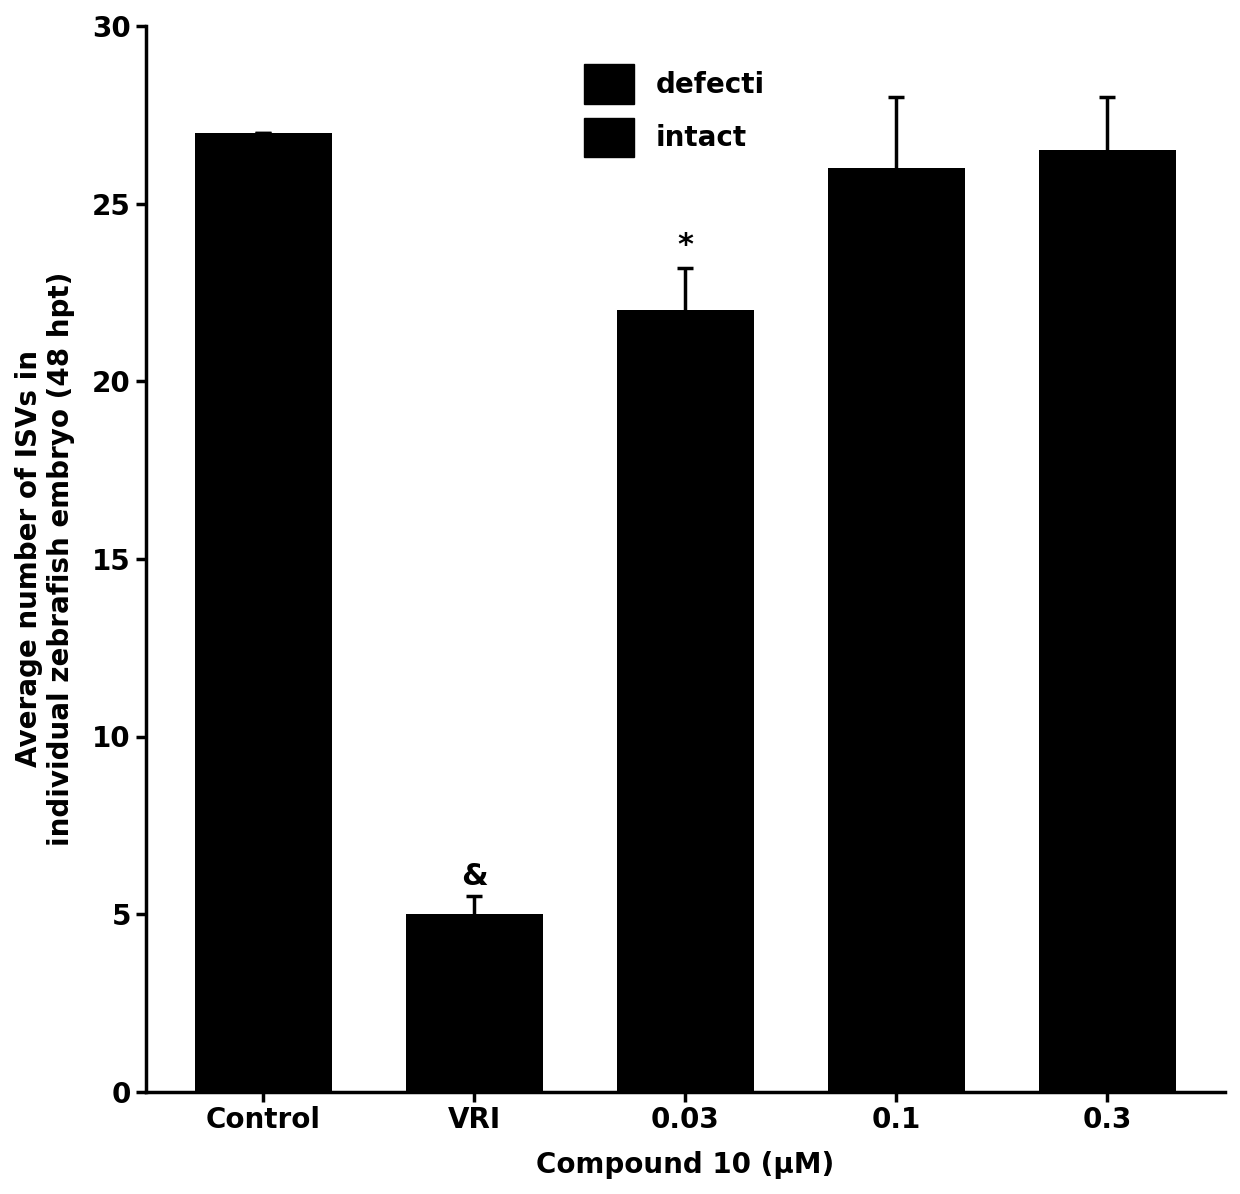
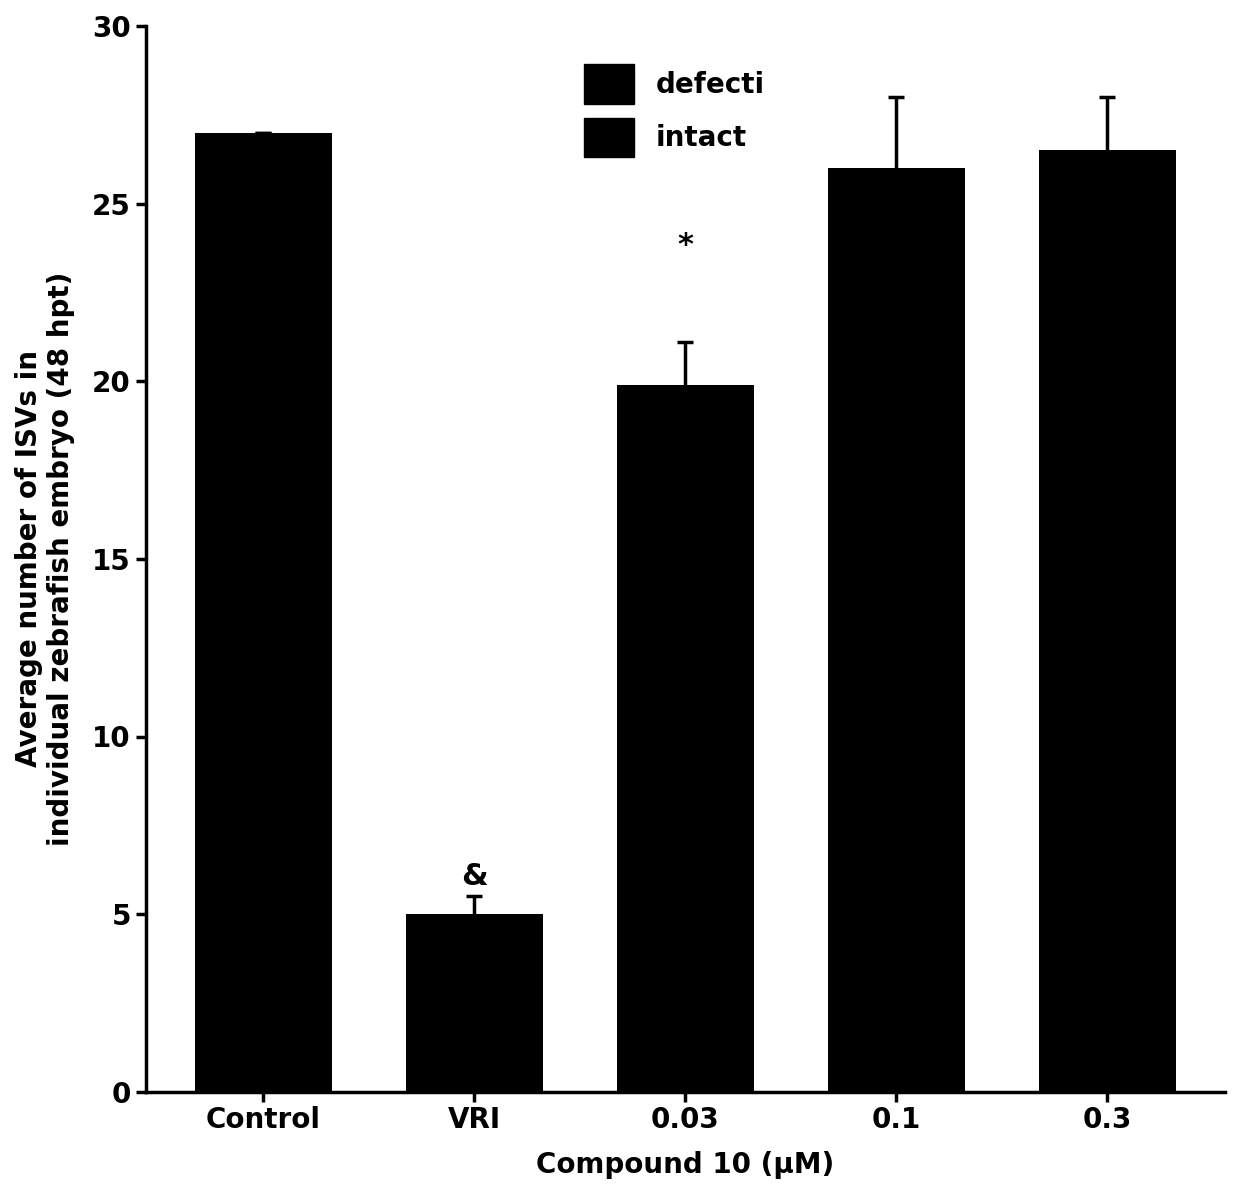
0.03: 22.0 -> 19.9
